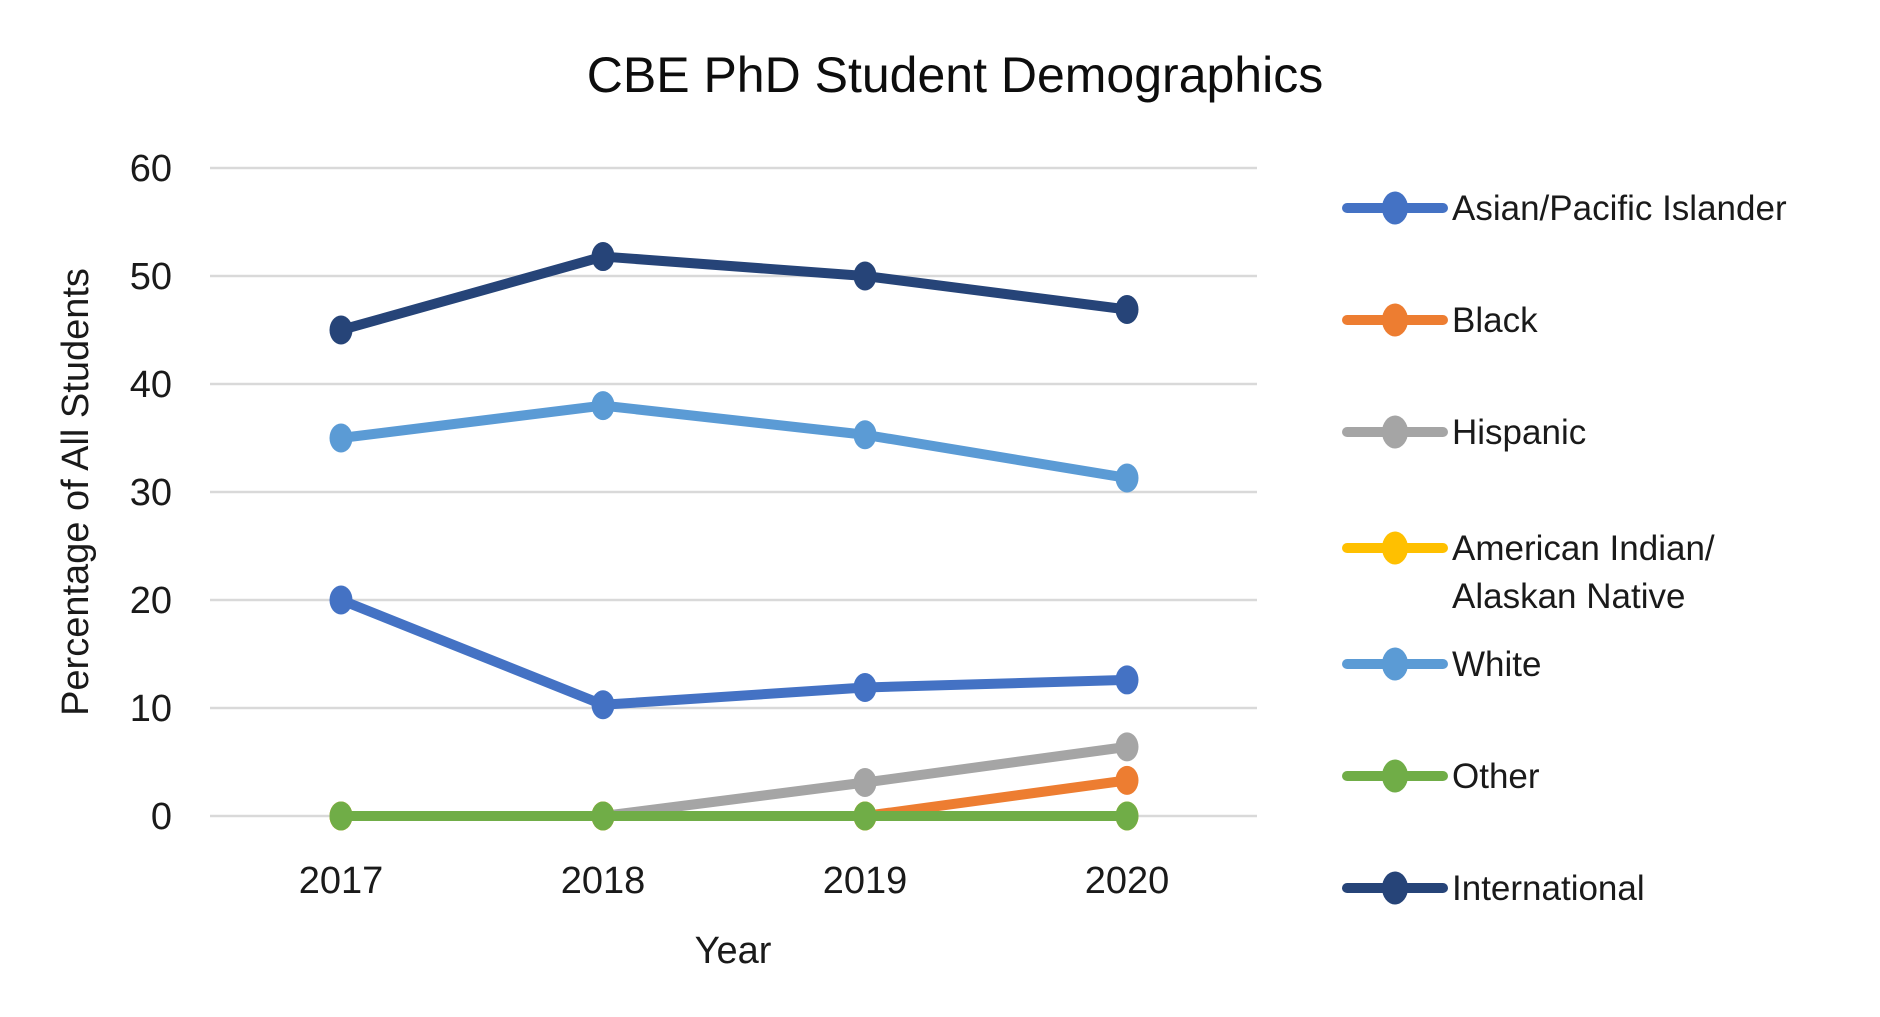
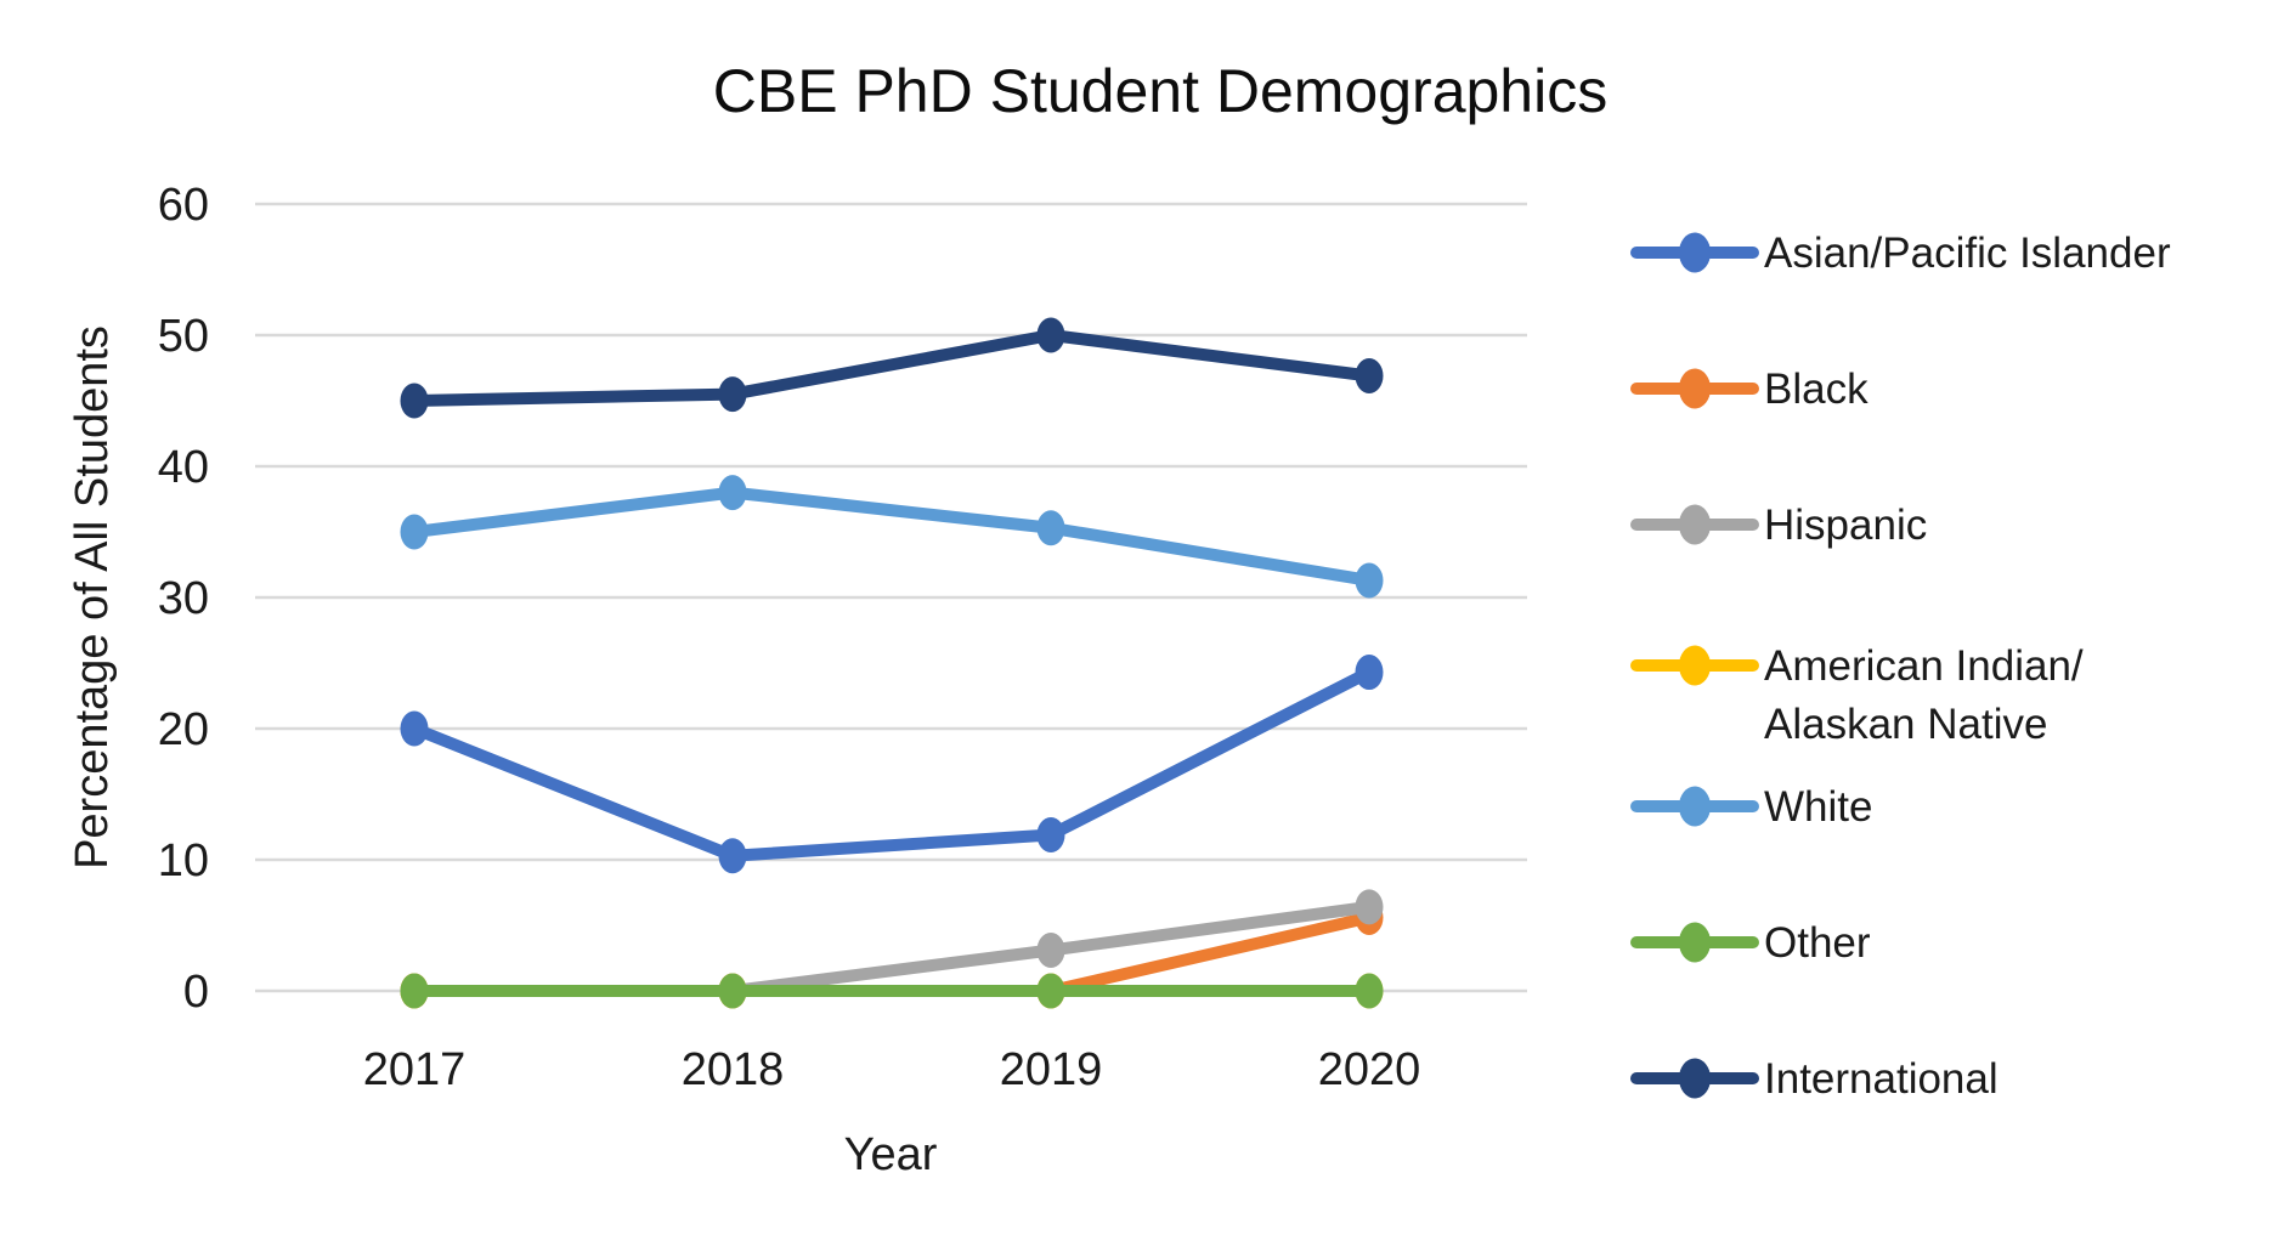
International/2018: 51.8 -> 45.5
Asian/Pacific Islander/2020: 12.6 -> 24.3
Black/2020: 3.3 -> 5.6
